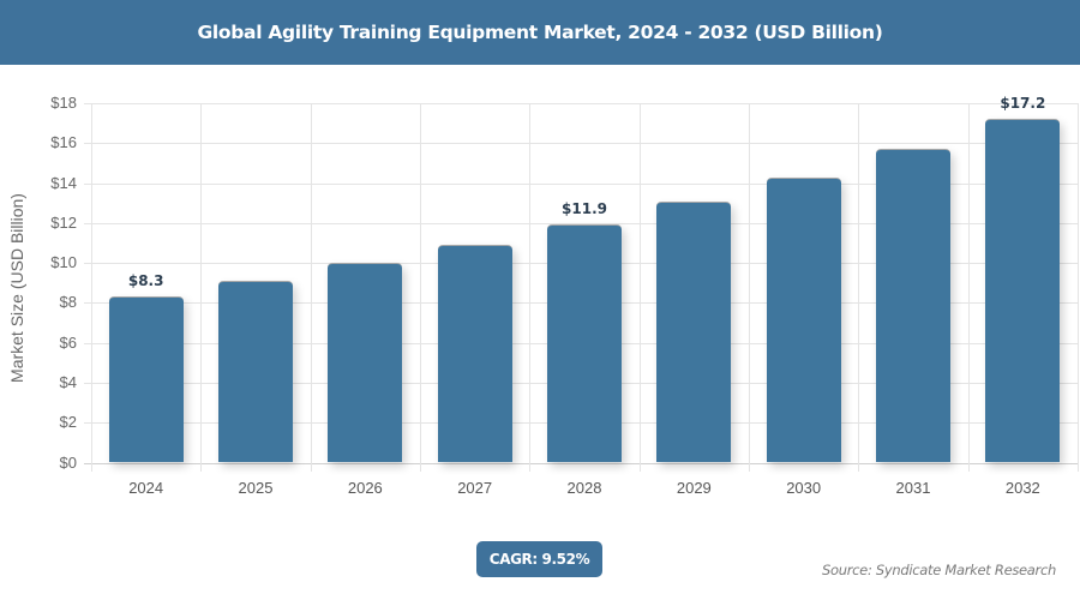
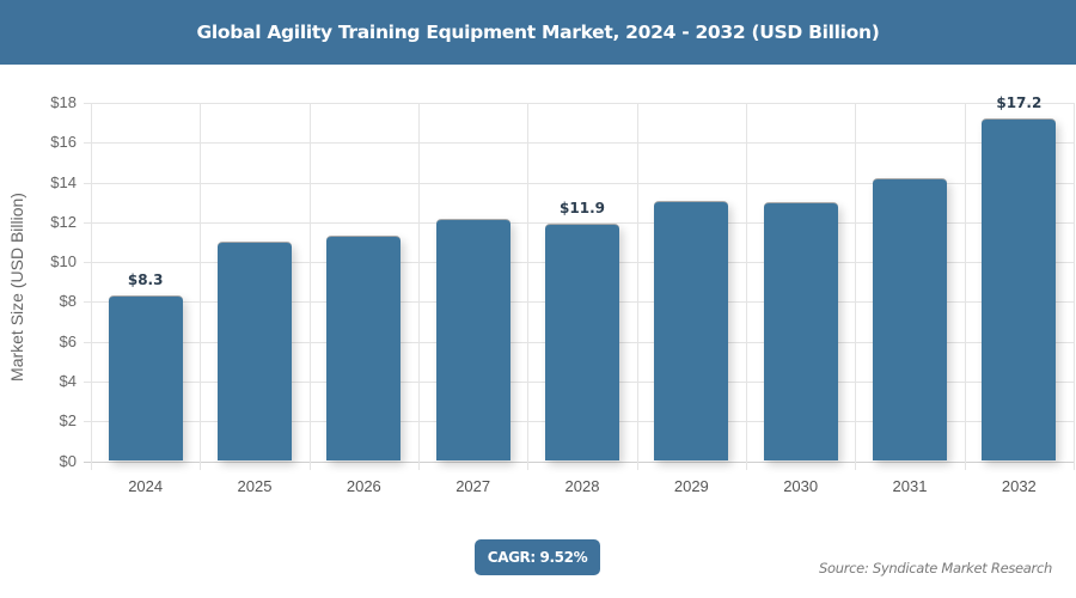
2025: $9.1 -> $11.0
2026: $10.0 -> $11.3
2027: $10.9 -> $12.2
2030: $14.3 -> $13.0
2031: $15.7 -> $14.2
